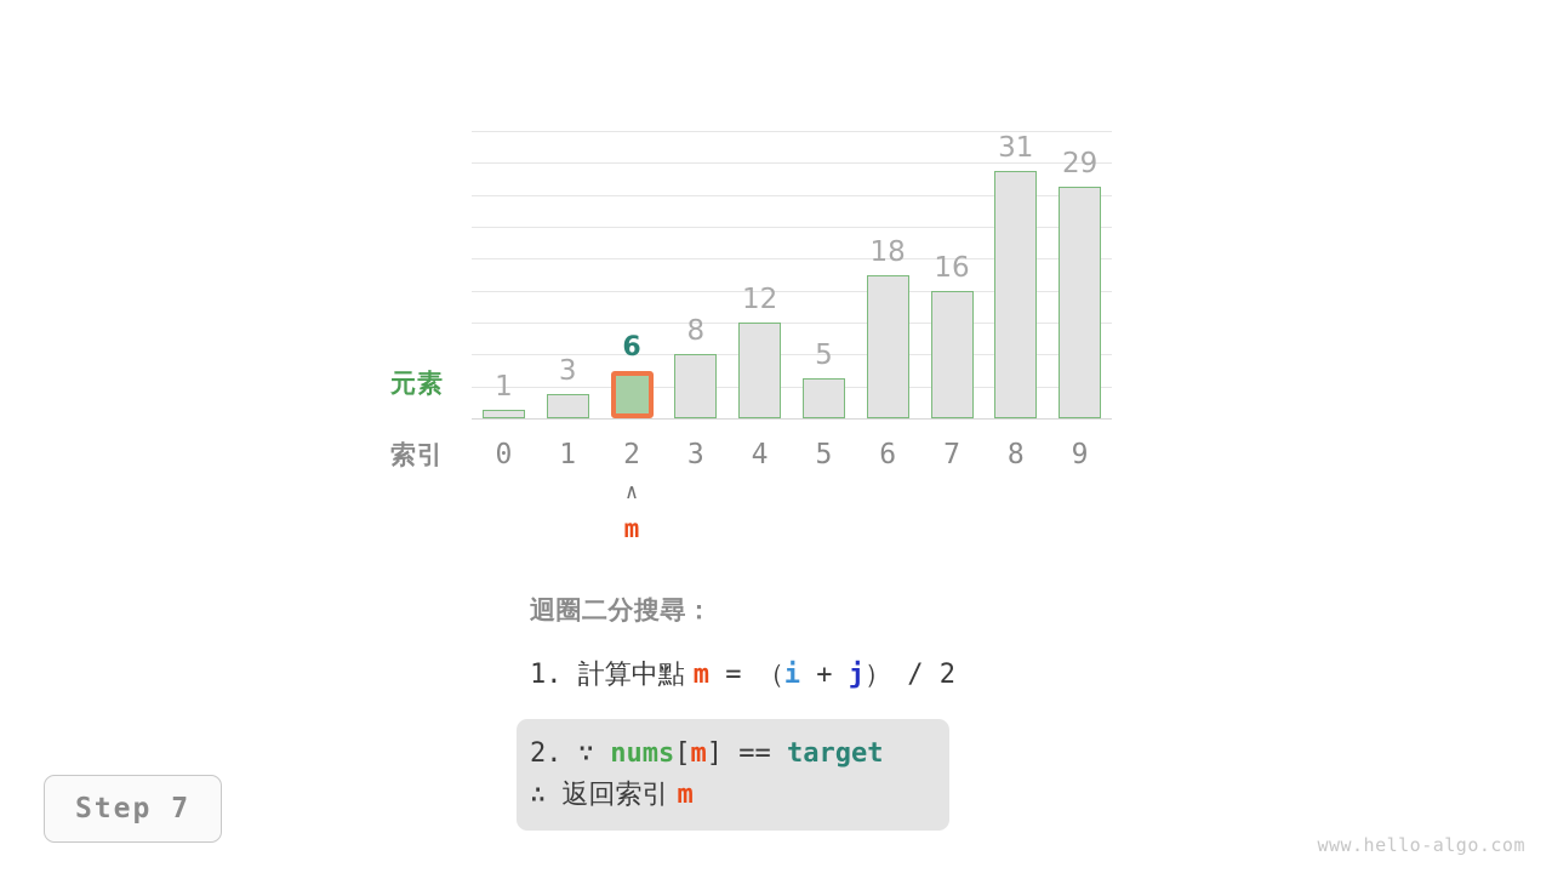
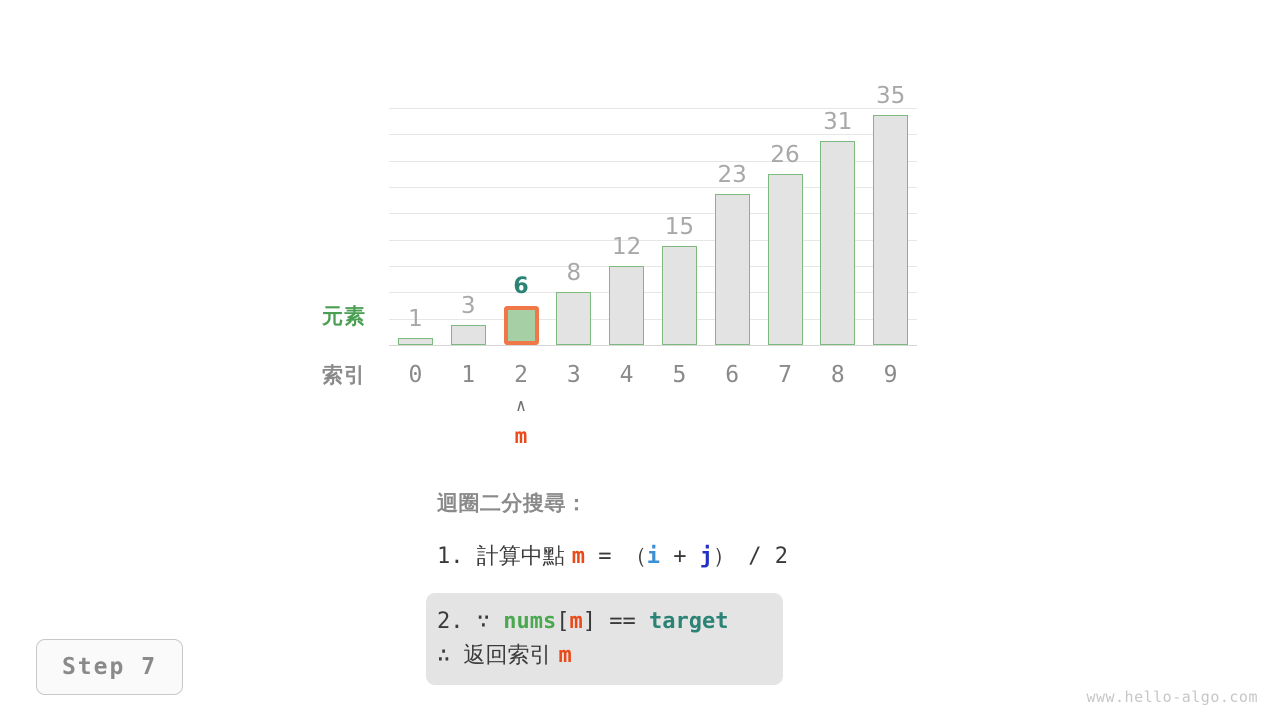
5: 5 -> 15
6: 18 -> 23
7: 16 -> 26
9: 29 -> 35
